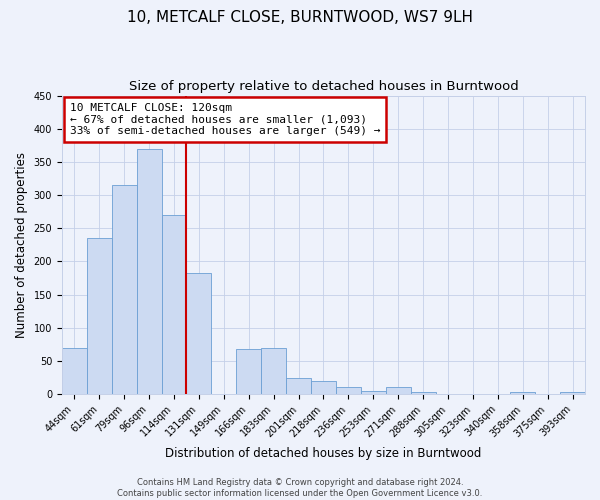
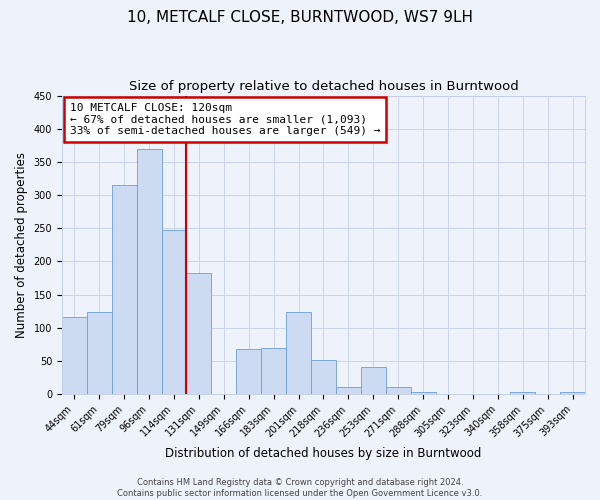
44sqm: 70 -> 116
61sqm: 235 -> 124
114sqm: 270 -> 248
201sqm: 24 -> 124
218sqm: 20 -> 52
253sqm: 5 -> 40
